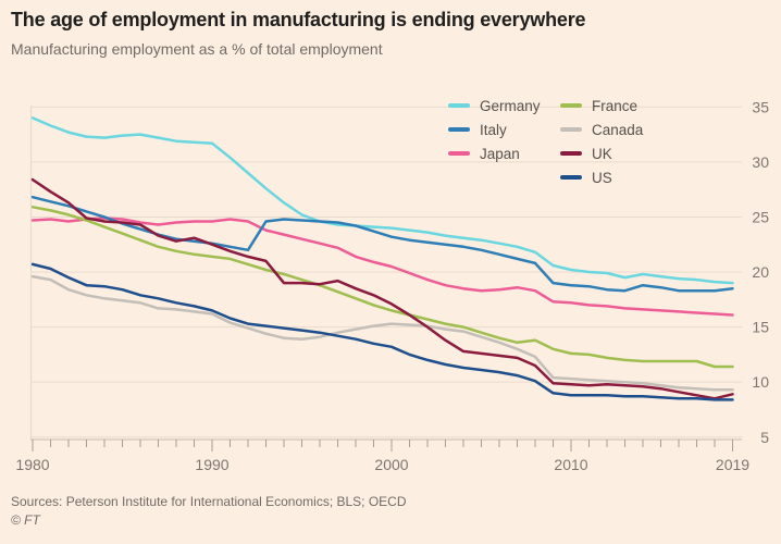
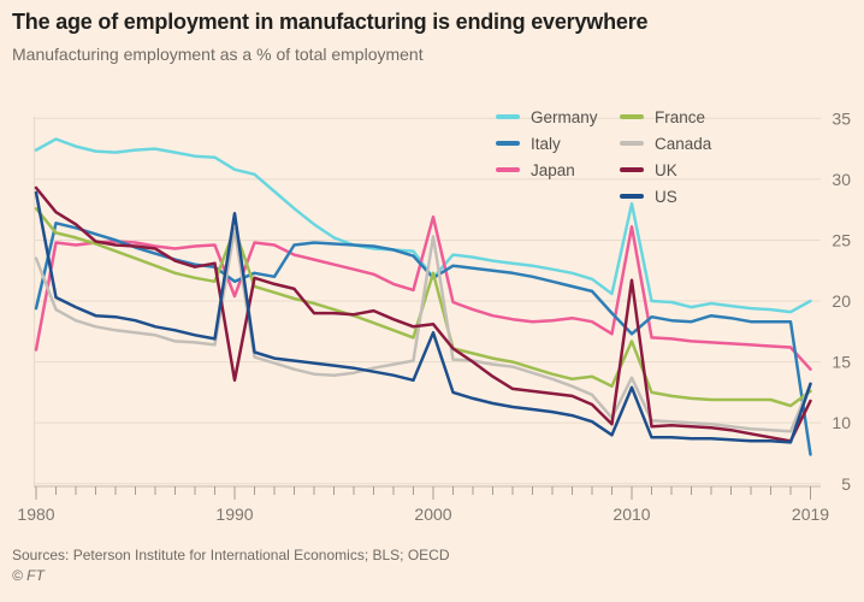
Germany/1980: 34.0 -> 32.4
Japan/1980: 24.7 -> 16.0
Italy/1980: 26.8 -> 19.4
France/1980: 25.9 -> 27.6
Canada/1980: 19.6 -> 23.5
UK/1980: 28.4 -> 29.3
US/1980: 20.7 -> 28.9
Germany/1990: 31.7 -> 30.8
Japan/1990: 24.6 -> 20.4
Italy/1990: 22.6 -> 21.6
France/1990: 21.4 -> 25.9
Canada/1990: 16.2 -> 25.9
UK/1990: 22.5 -> 13.5
US/1990: 16.5 -> 27.2
Germany/2000: 24.0 -> 21.9
Japan/2000: 20.5 -> 26.9
Italy/2000: 23.2 -> 21.9
France/2000: 16.5 -> 22.3
Canada/2000: 15.3 -> 25.3
UK/2000: 17.1 -> 18.1
US/2000: 13.2 -> 17.4
Germany/2010: 20.2 -> 28.0
Japan/2010: 17.2 -> 26.1
Italy/2010: 18.8 -> 17.3
France/2010: 12.6 -> 16.7
Canada/2010: 10.3 -> 13.7
UK/2010: 9.8 -> 21.7
US/2010: 8.8 -> 12.9
Germany/2019: 19.0 -> 20.0
Japan/2019: 16.1 -> 14.4
Italy/2019: 18.5 -> 7.4
France/2019: 11.4 -> 12.6
Canada/2019: 9.3 -> 13.2
UK/2019: 8.9 -> 11.8
US/2019: 8.4 -> 13.2
